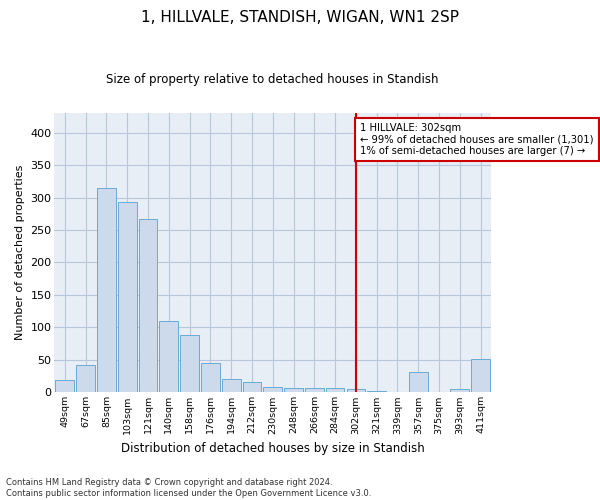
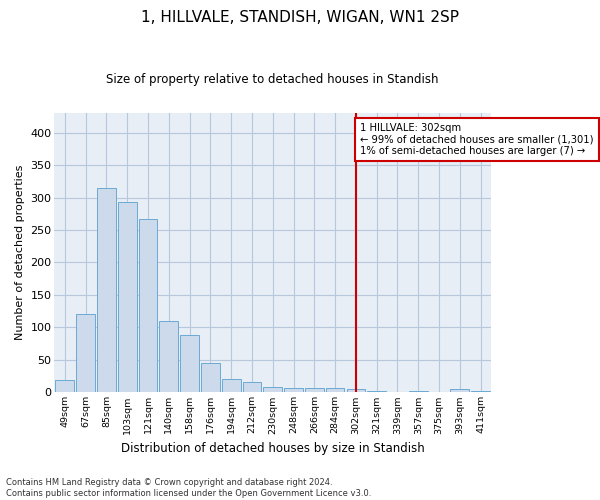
67sqm: 42 -> 120
357sqm: 32 -> 2
411sqm: 52 -> 2
